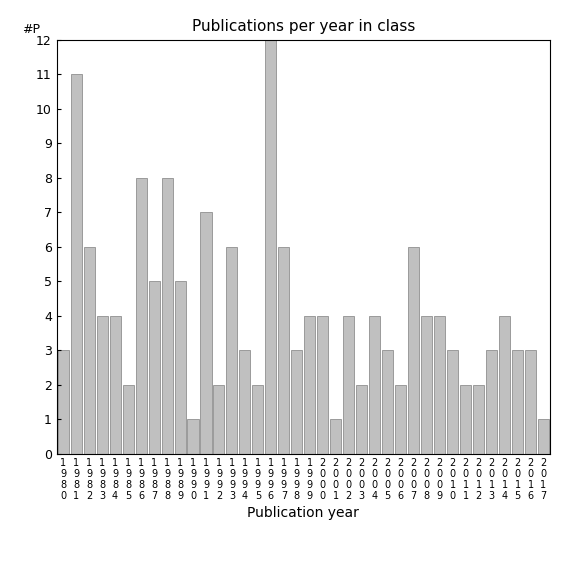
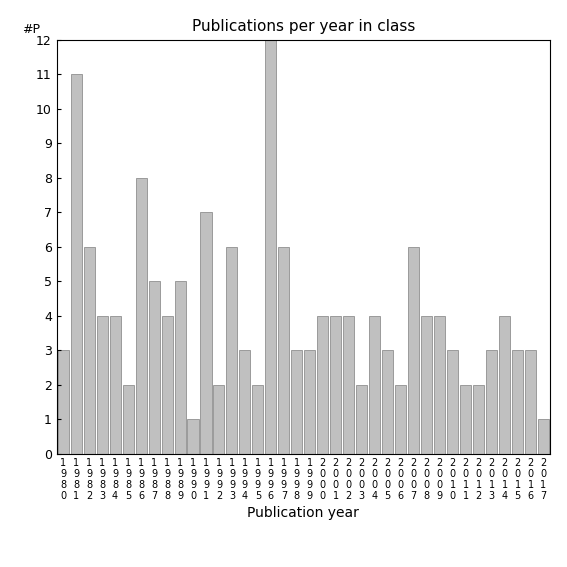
1 9 8 8: 8 -> 4
1 9 9 9: 4 -> 3
2 0 0 1: 1 -> 4
